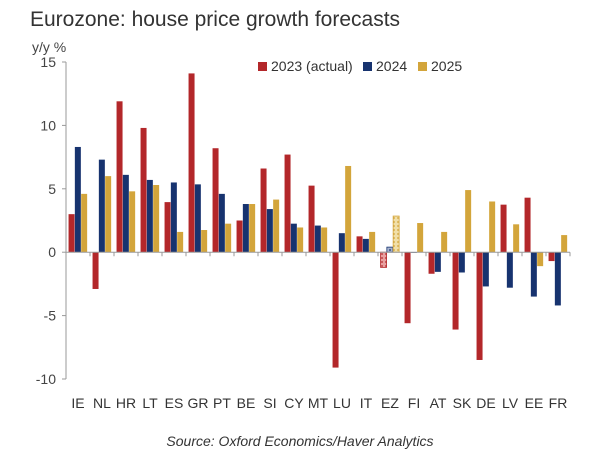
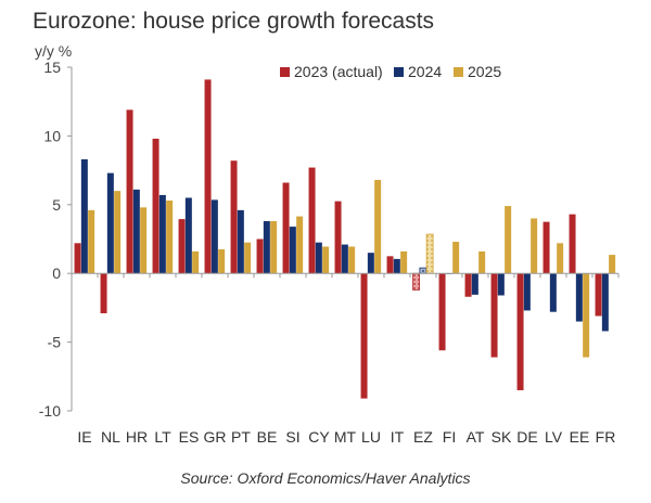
2023 (actual)/IE: 3.0 -> 2.2
2025/EE: -1.1 -> -6.1
2023 (actual)/FR: -0.7 -> -3.1
